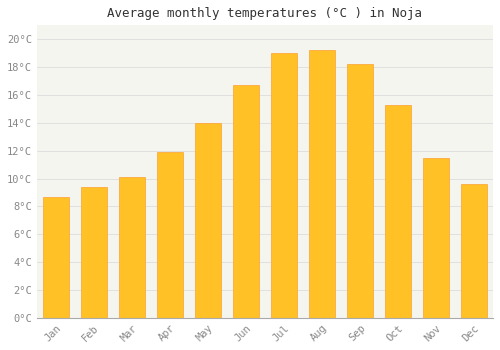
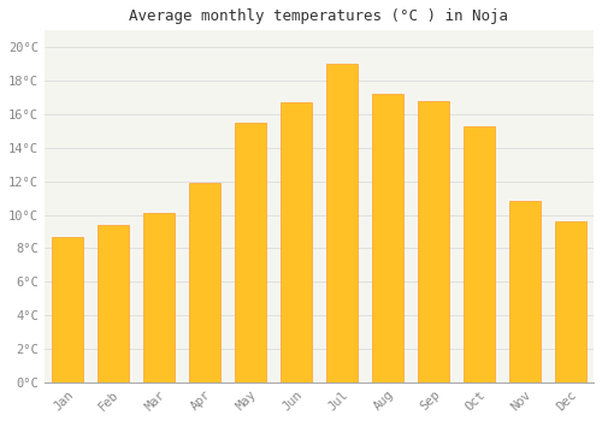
May: 14.0°C -> 15.5°C
Aug: 19.2°C -> 17.2°C
Sep: 18.2°C -> 16.8°C
Nov: 11.5°C -> 10.8°C
